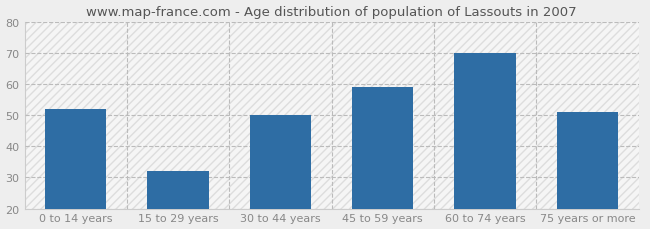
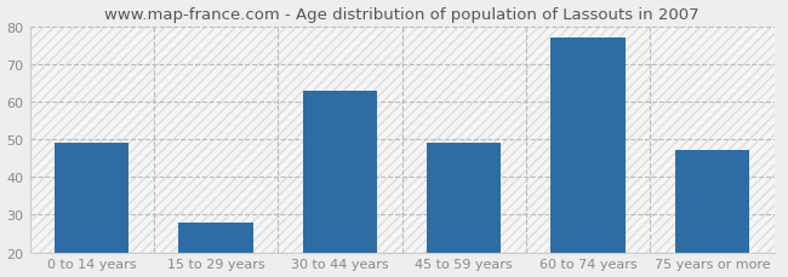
0 to 14 years: 52 -> 49
15 to 29 years: 32 -> 28
30 to 44 years: 50 -> 63
45 to 59 years: 59 -> 49
60 to 74 years: 70 -> 77
75 years or more: 51 -> 47
